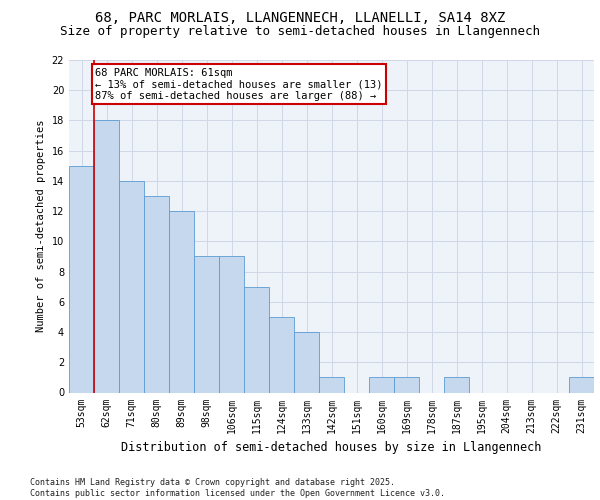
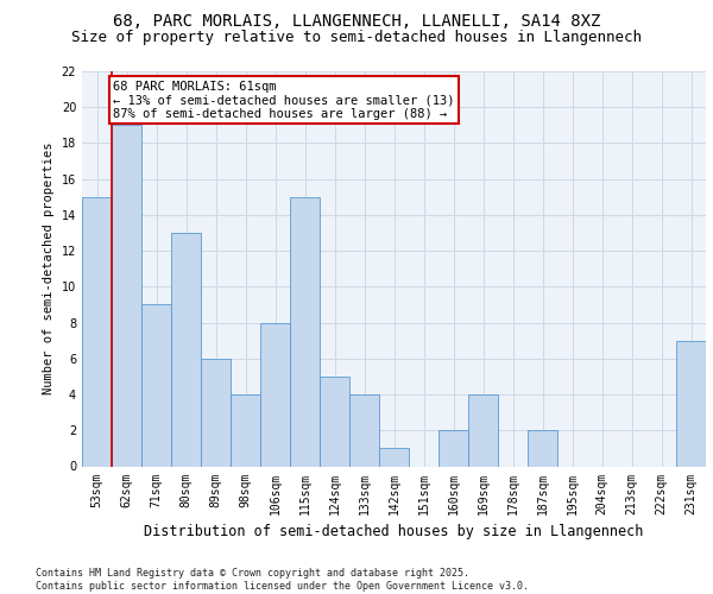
62sqm: 18 -> 19
71sqm: 14 -> 9
89sqm: 12 -> 6
98sqm: 9 -> 4
106sqm: 9 -> 8
115sqm: 7 -> 15
160sqm: 1 -> 2
169sqm: 1 -> 4
187sqm: 1 -> 2
231sqm: 1 -> 7
